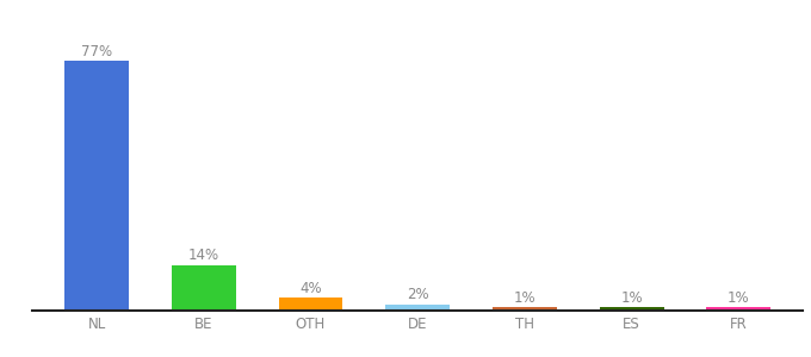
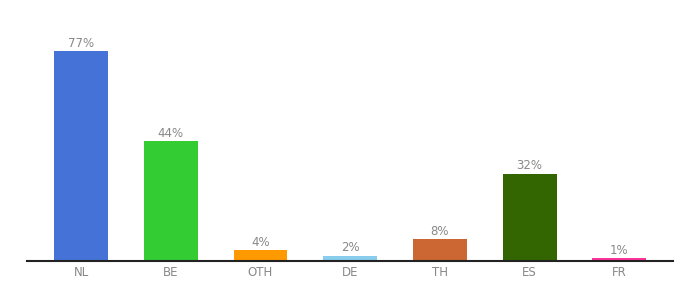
BE: 14% -> 44%
TH: 1% -> 8%
ES: 1% -> 32%
